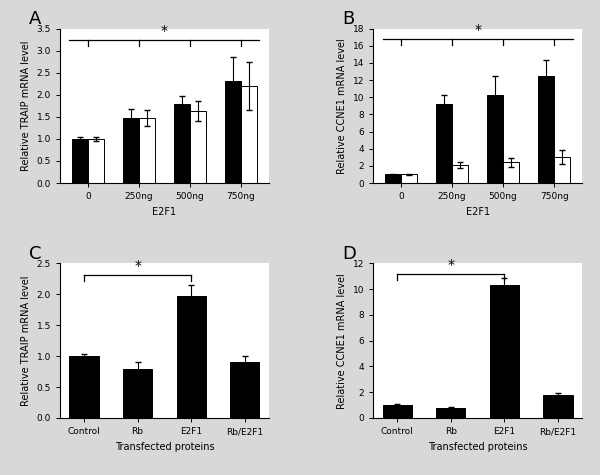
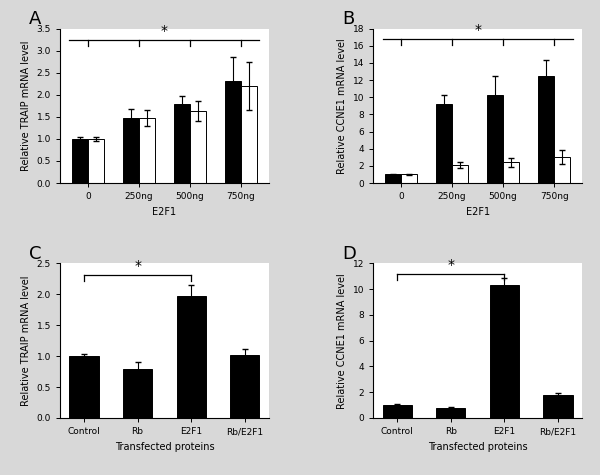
C/Rb/E2F1: 0.90 -> 1.02
